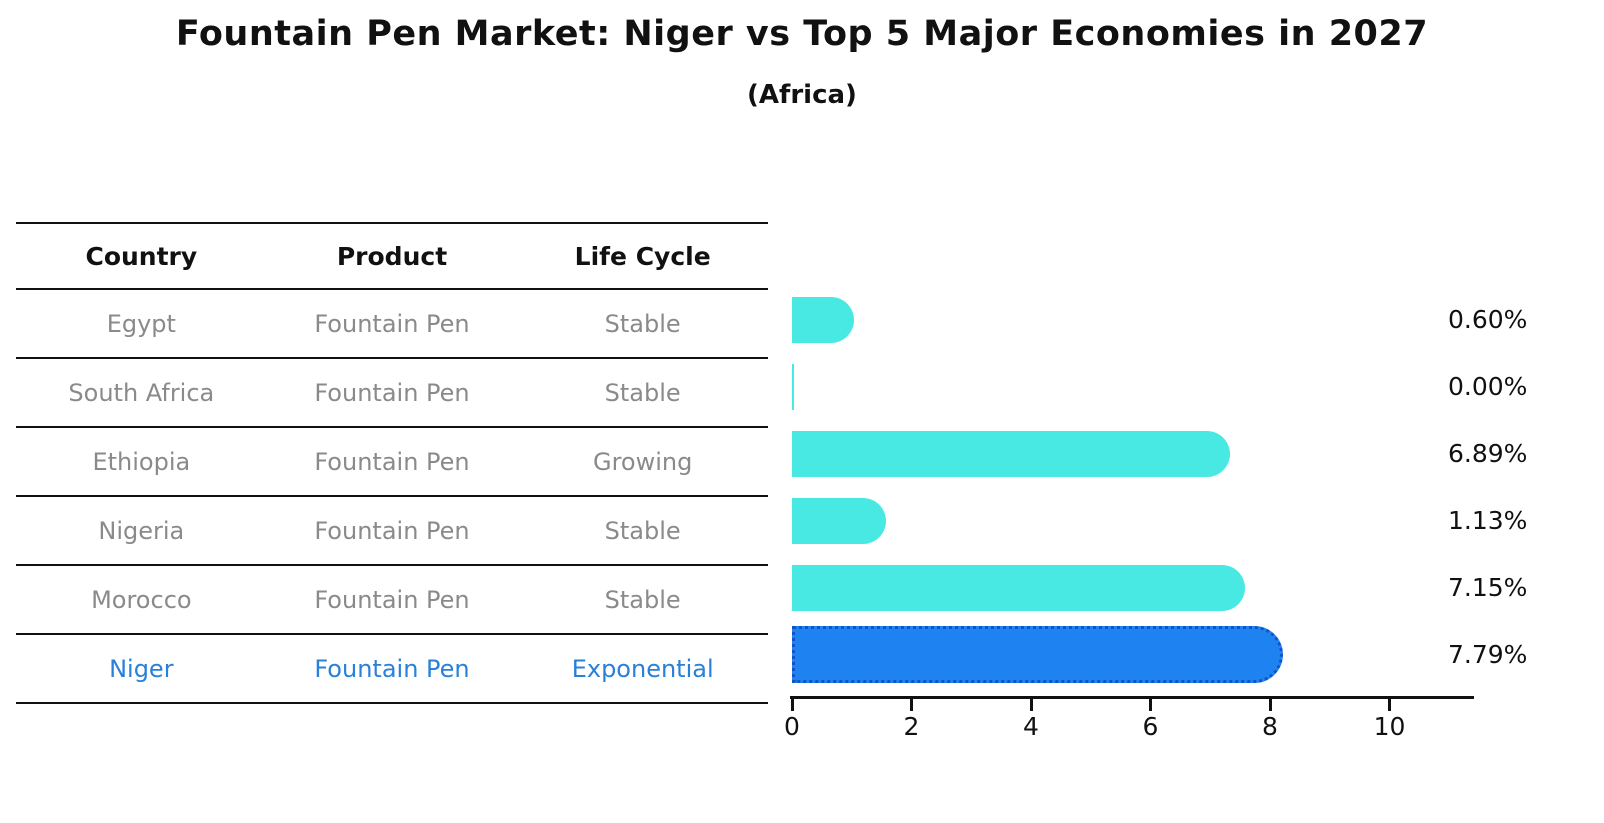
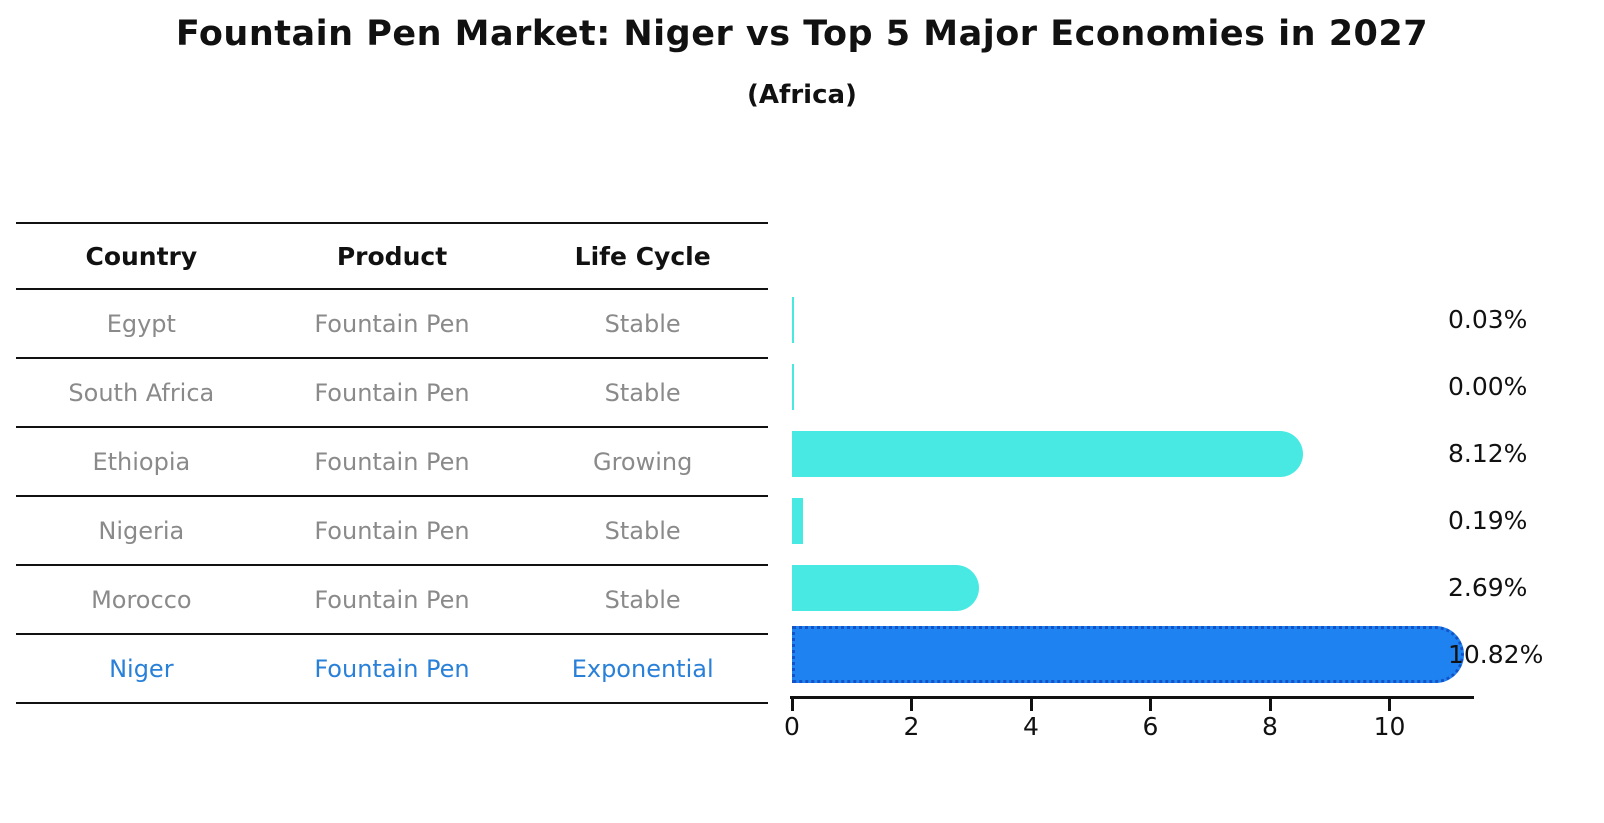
Egypt: 0.60% -> 0.03%
Ethiopia: 6.89% -> 8.12%
Nigeria: 1.13% -> 0.19%
Morocco: 7.15% -> 2.69%
Niger: 7.79% -> 10.82%
